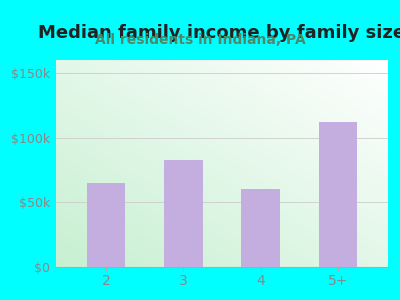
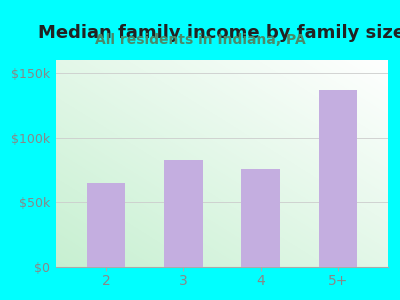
4: $60k -> $76k
5+: $112k -> $137k
